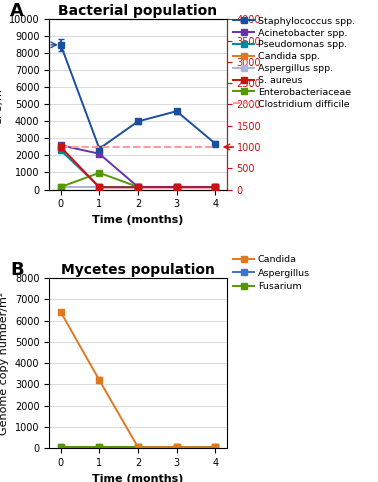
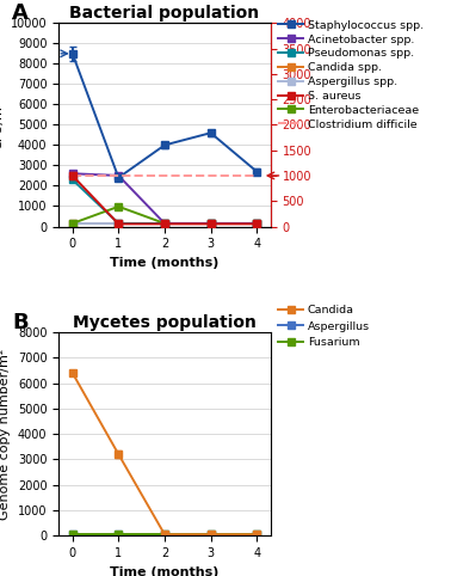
Bacterial population/Acinetobacter spp./1: 2100 -> 2500
